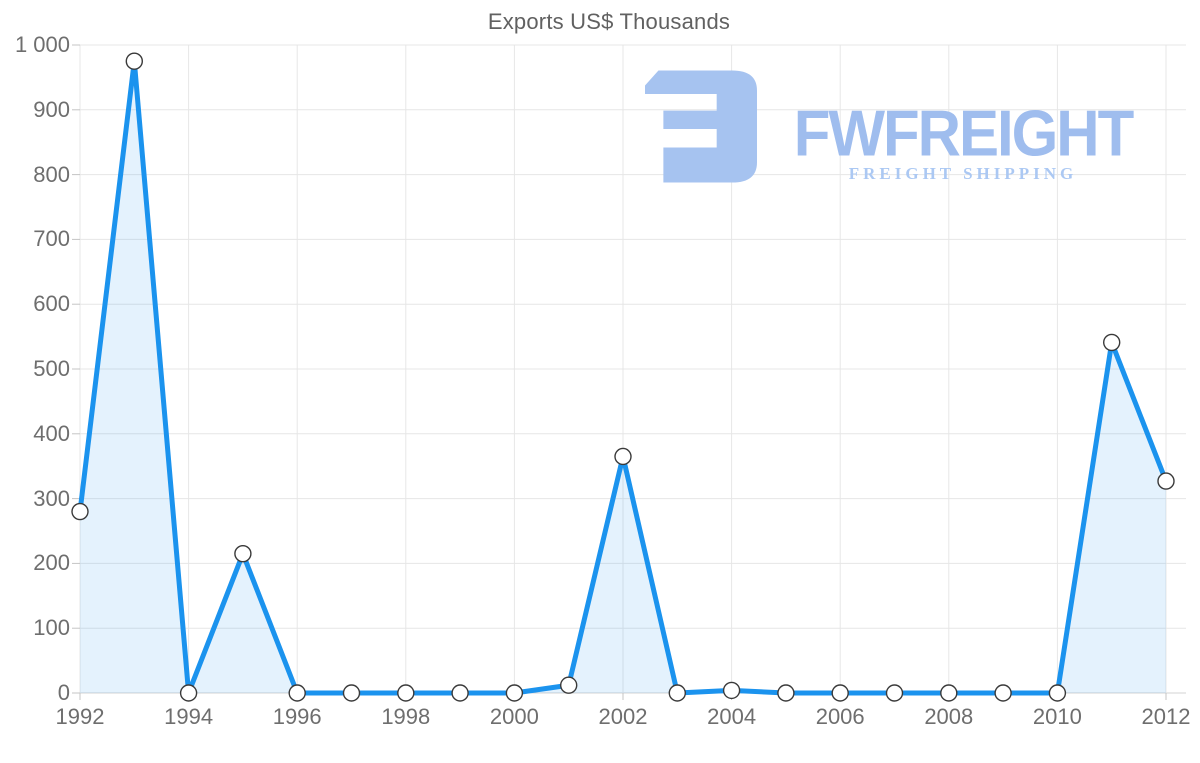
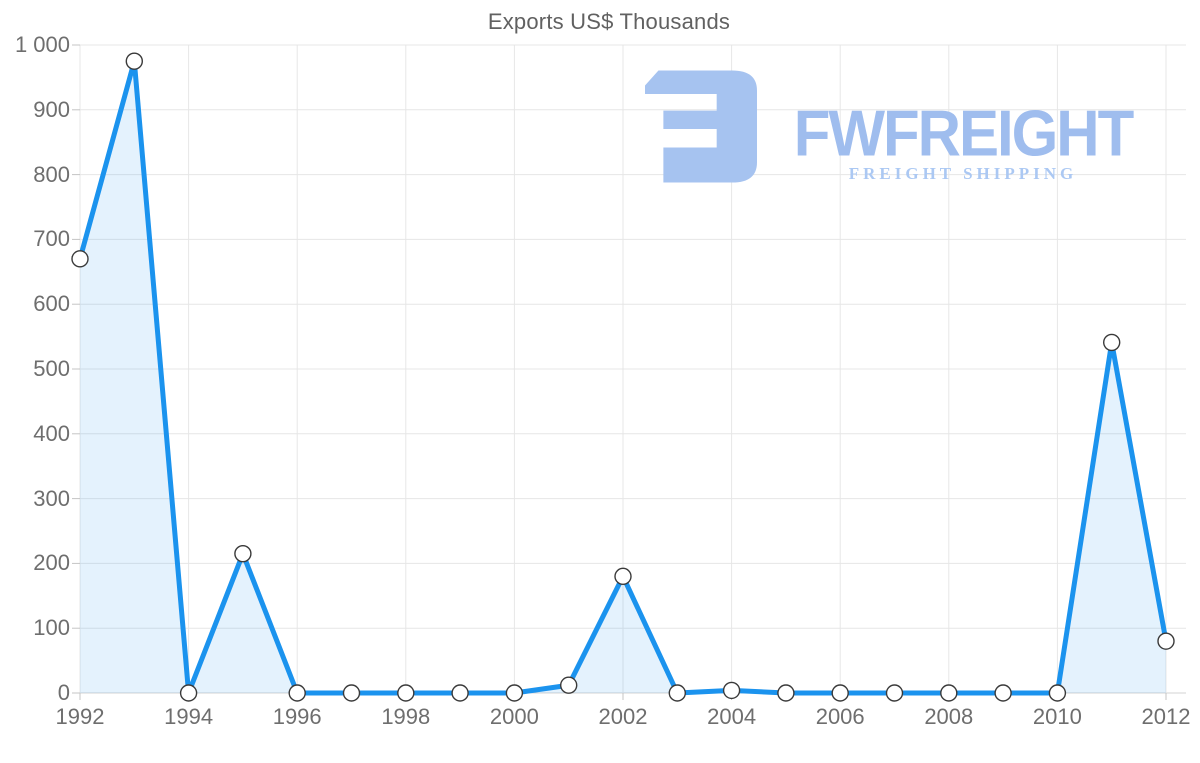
1992: 280 -> 670
2002: 360 -> 180
2012: 330 -> 80
